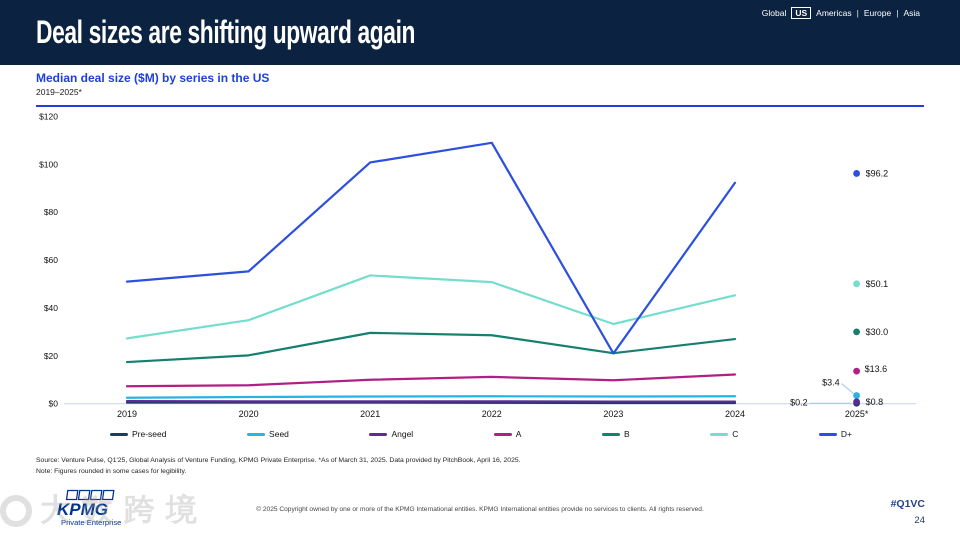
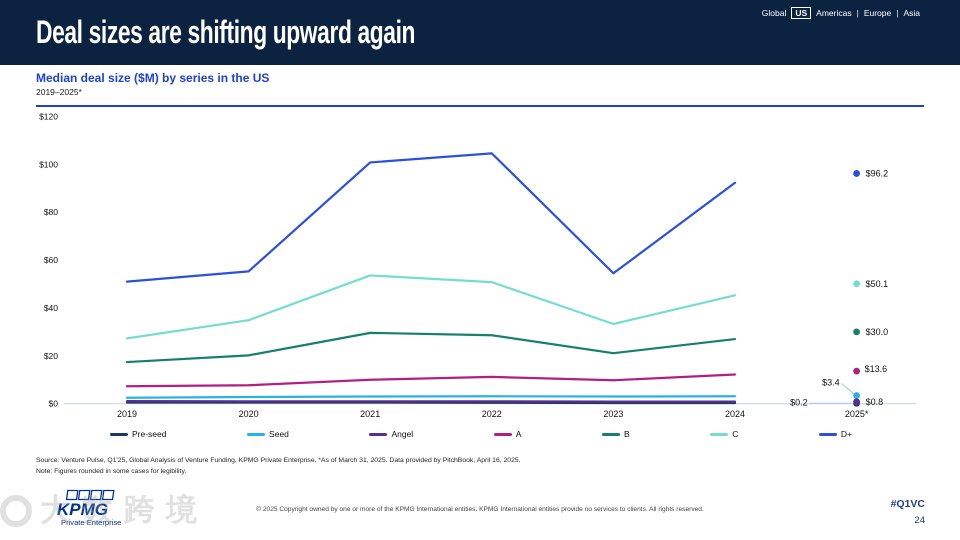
D+/2022: $109 -> $105
D+/2023: $21 -> $54
